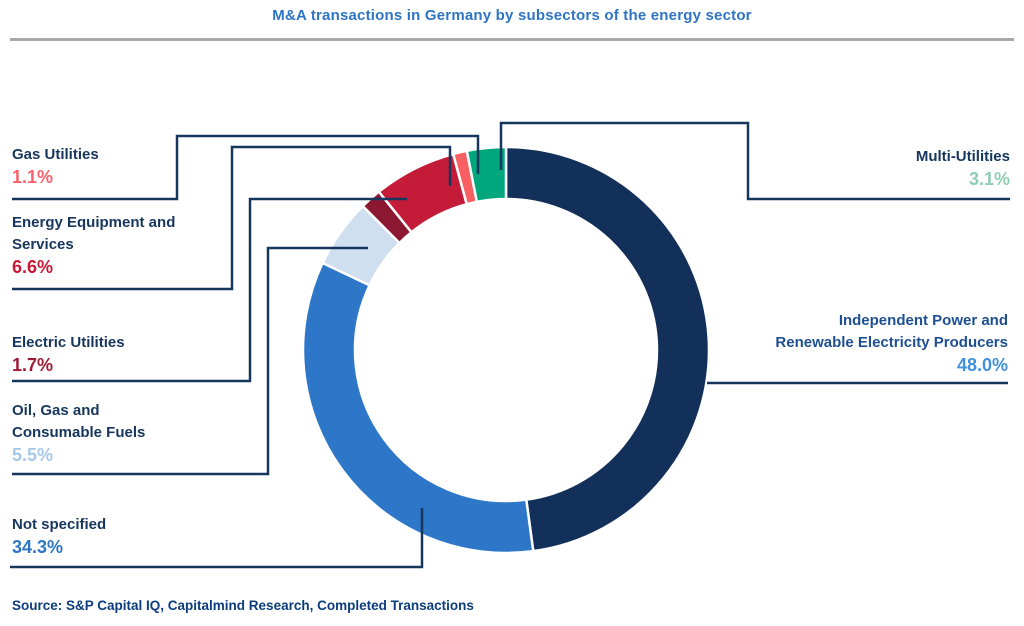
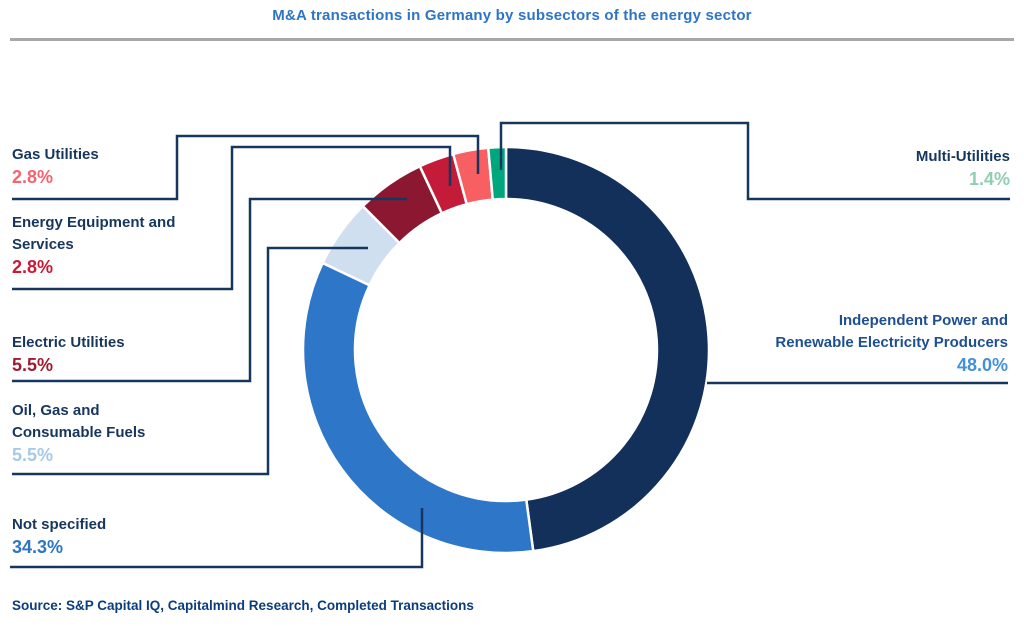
Electric Utilities: 1.7% -> 5.5%
Energy Equipment and Services: 6.6% -> 2.8%
Gas Utilities: 1.1% -> 2.8%
Multi-Utilities: 3.1% -> 1.4%
